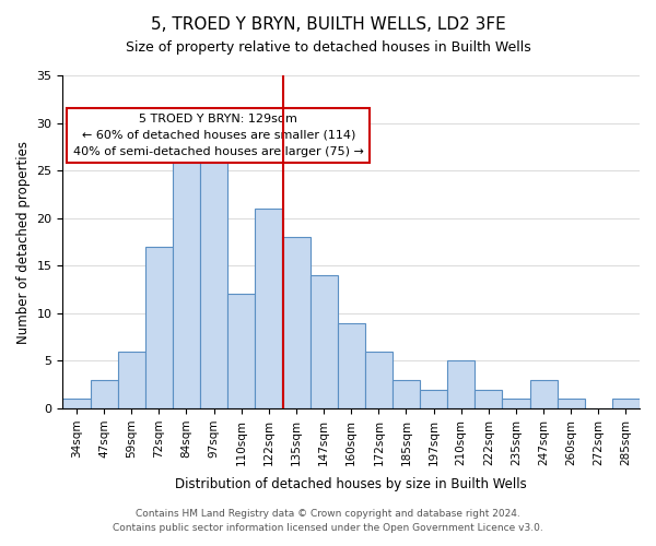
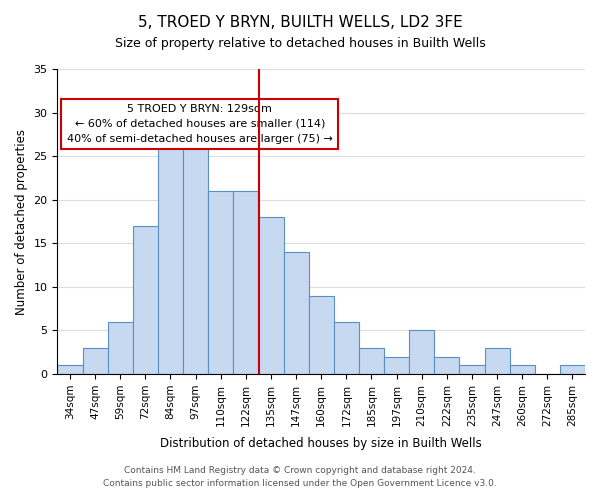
110sqm: 12 -> 21
